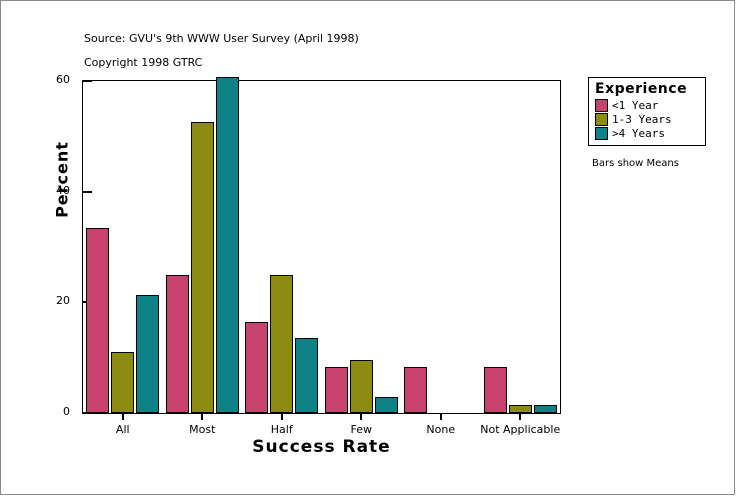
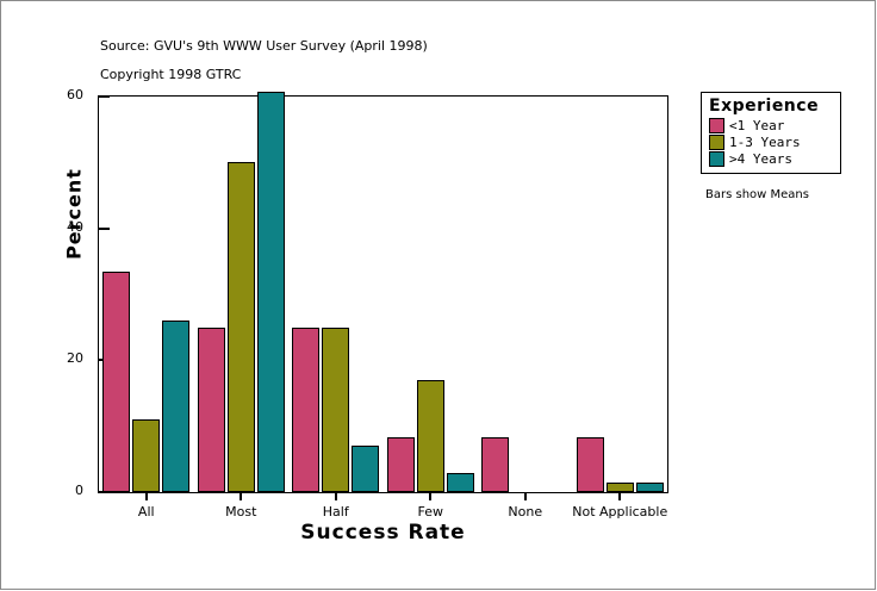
>4 Years/All: 21 -> 26
1-3 Years/Most: 53 -> 50
<1 Year/Half: 16 -> 25
>4 Years/Half: 14 -> 7
1-3 Years/Few: 10 -> 17
